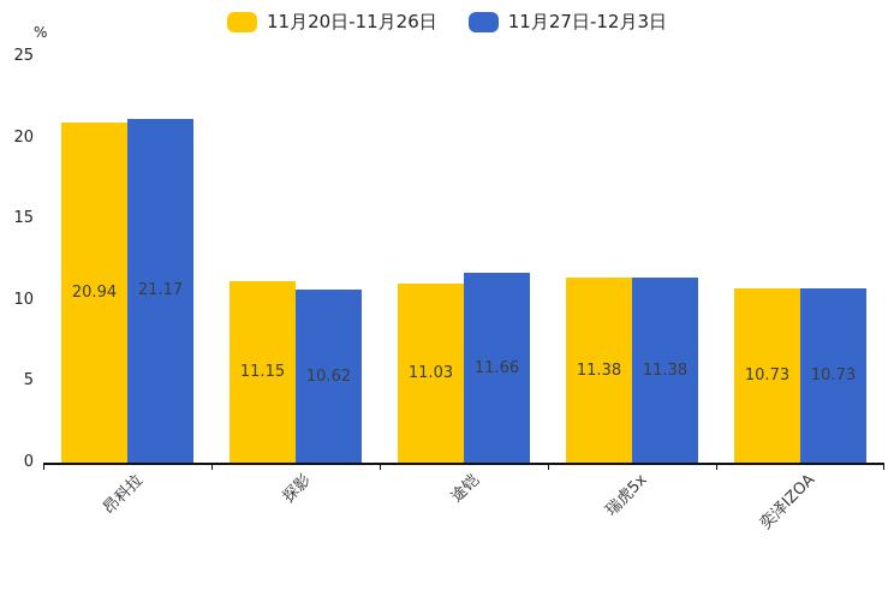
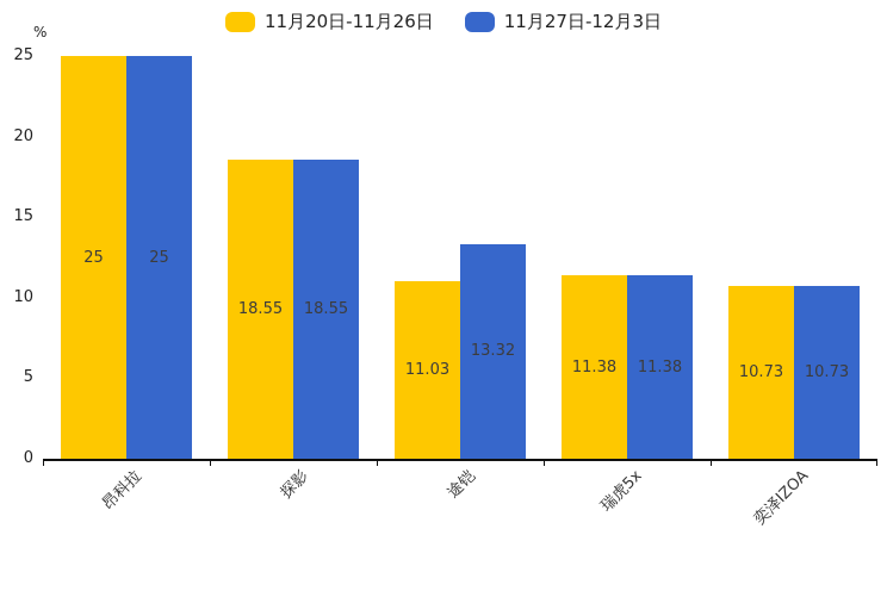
11月20日-11月26日/昂科拉: 20.94 -> 25
11月27日-12月3日/昂科拉: 21.17 -> 25
11月20日-11月26日/探影: 11.15 -> 18.55
11月27日-12月3日/探影: 10.62 -> 18.55
11月27日-12月3日/途铠: 11.66 -> 13.32
